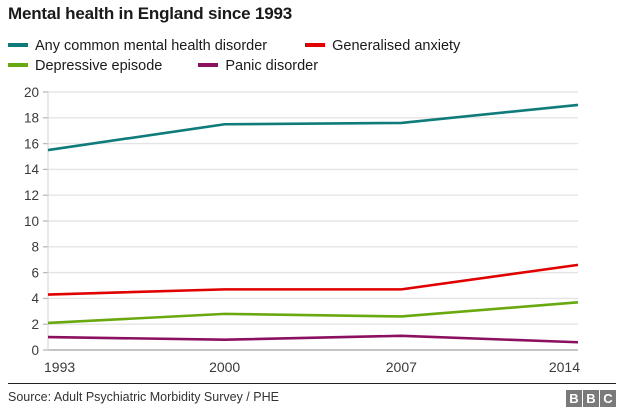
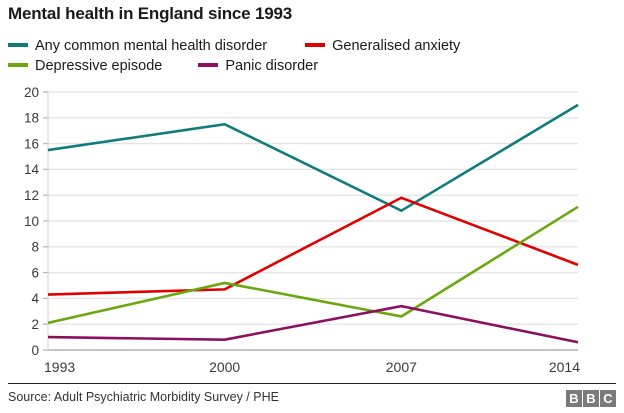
Depressive episode/2000: 2.8 -> 5.2
Any common mental health disorder/2007: 17.6 -> 10.8
Generalised anxiety/2007: 4.7 -> 11.8
Panic disorder/2007: 1.1 -> 3.4
Depressive episode/2014: 3.7 -> 11.1
